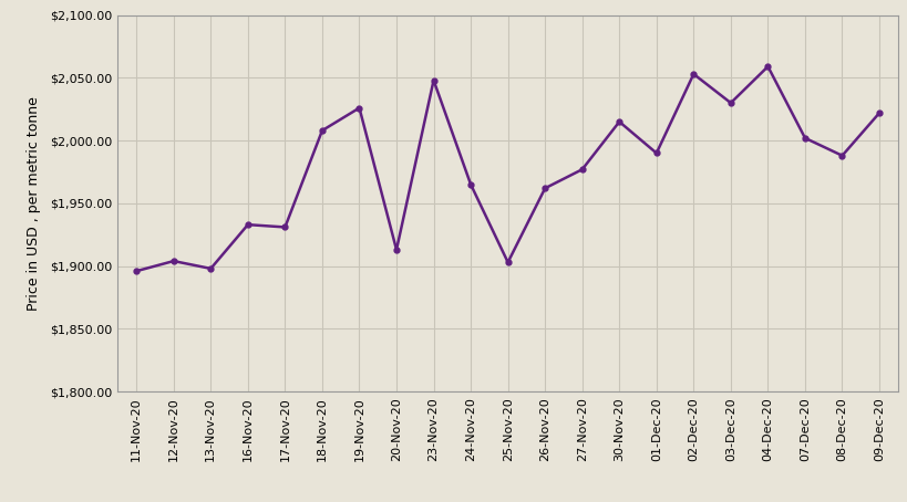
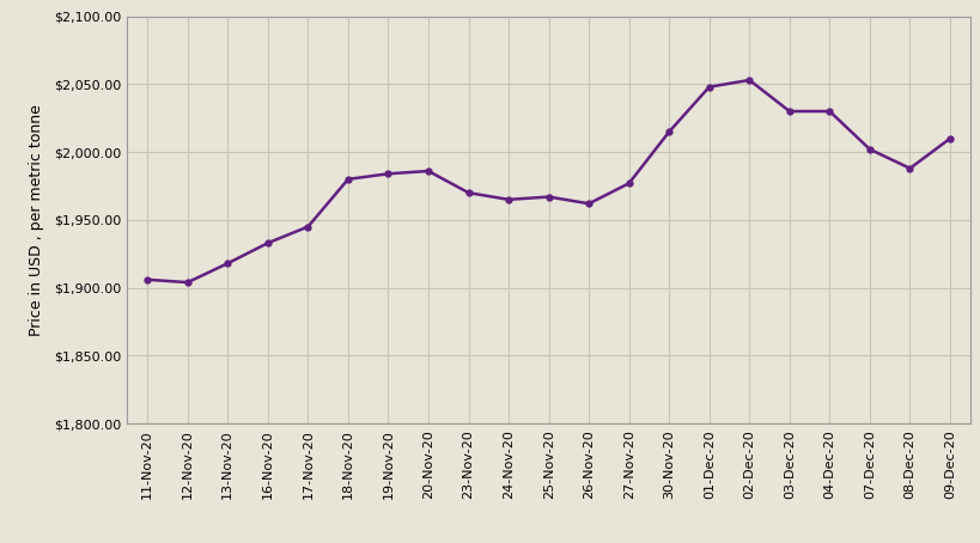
11-Nov-20: $1,896 -> $1,906
13-Nov-20: $1,898 -> $1,918
17-Nov-20: $1,931 -> $1,945
18-Nov-20: $2,008 -> $1,980
19-Nov-20: $2,026 -> $1,984
20-Nov-20: $1,913 -> $1,986
23-Nov-20: $2,048 -> $1,970
25-Nov-20: $1,903 -> $1,967
01-Dec-20: $1,990 -> $2,048
04-Dec-20: $2,059 -> $2,030
09-Dec-20: $2,022 -> $2,010
